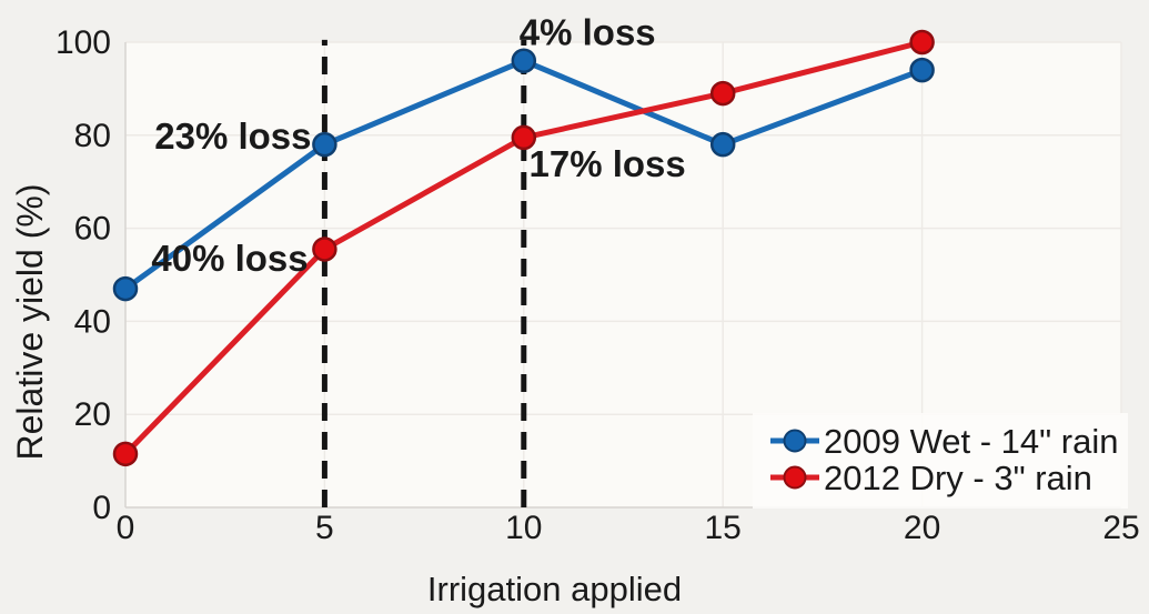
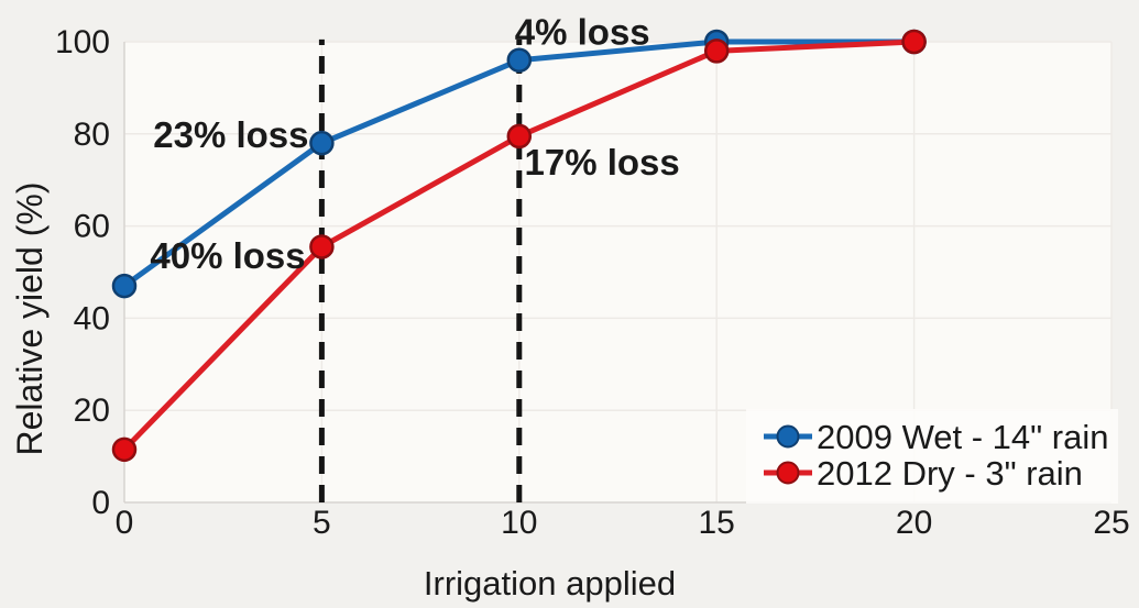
2009 Wet - 14" rain/15: 78 -> 100
2012 Dry - 3" rain/15: 89 -> 98
2009 Wet - 14" rain/20: 94 -> 100
